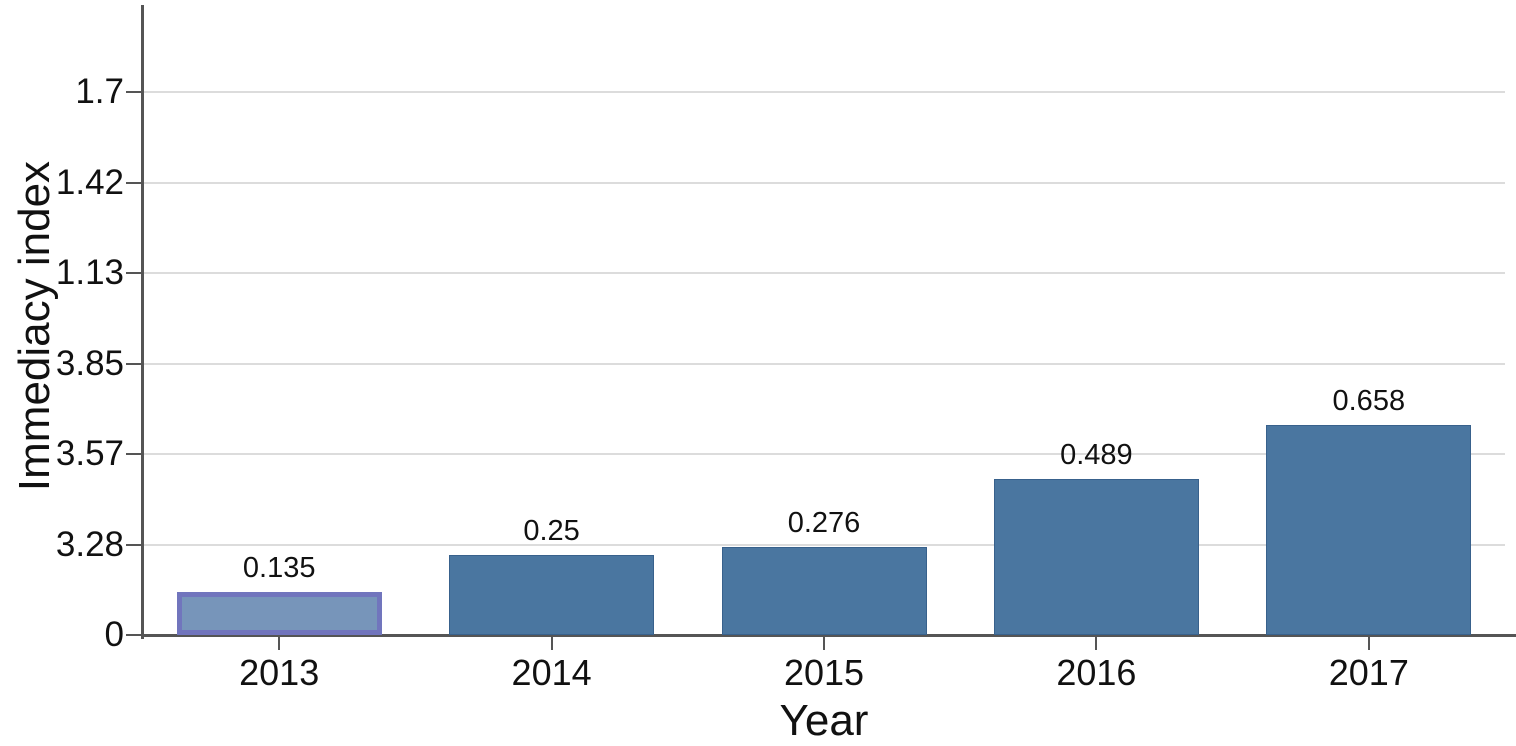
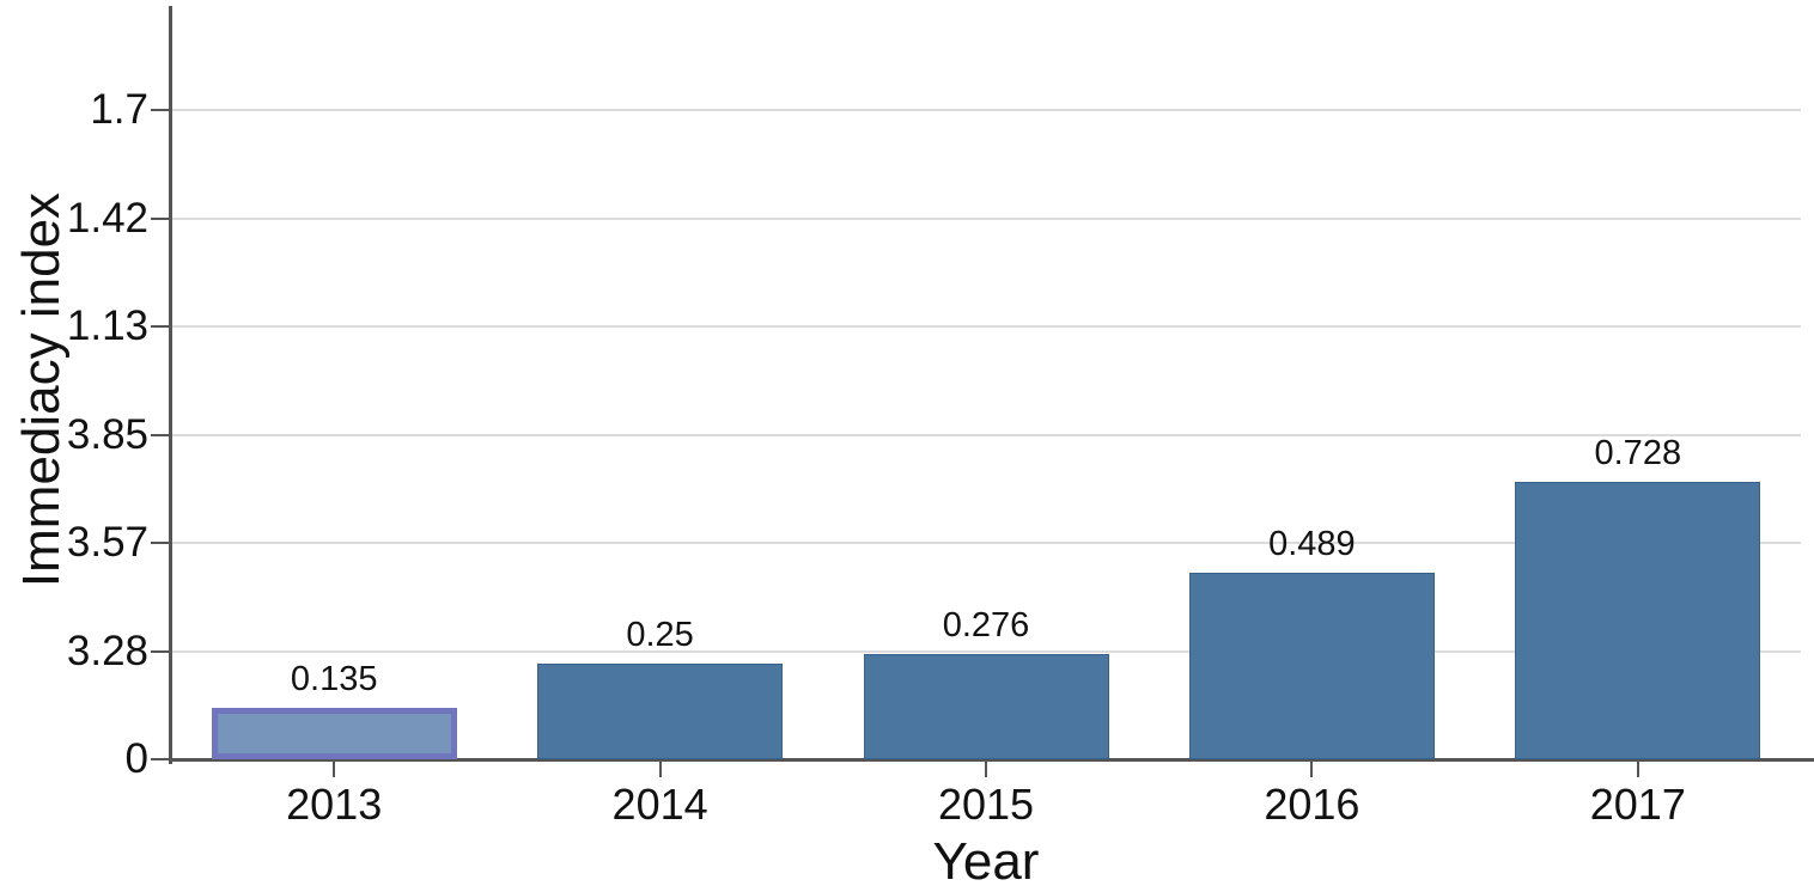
2017: 0.658 -> 0.728
